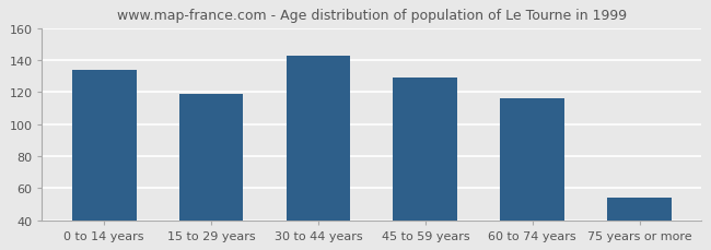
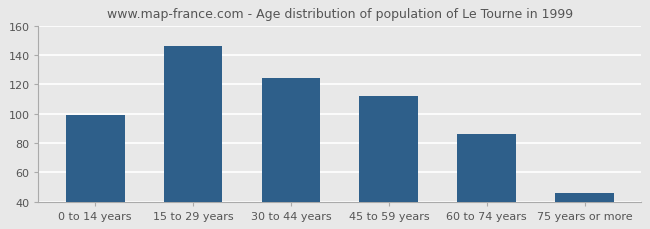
0 to 14 years: 134 -> 99
15 to 29 years: 119 -> 146
30 to 44 years: 143 -> 124
45 to 59 years: 129 -> 112
60 to 74 years: 116 -> 86
75 years or more: 54 -> 46
